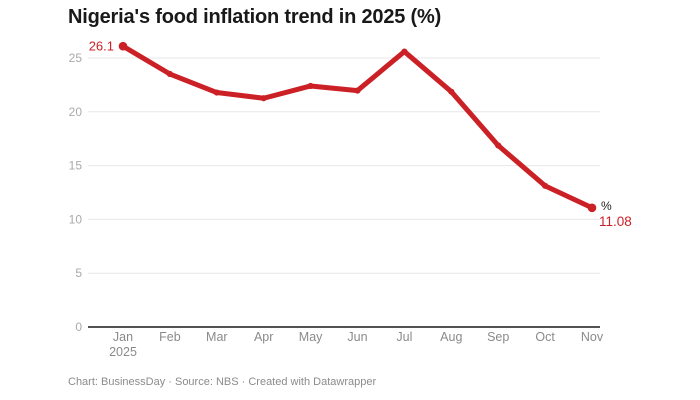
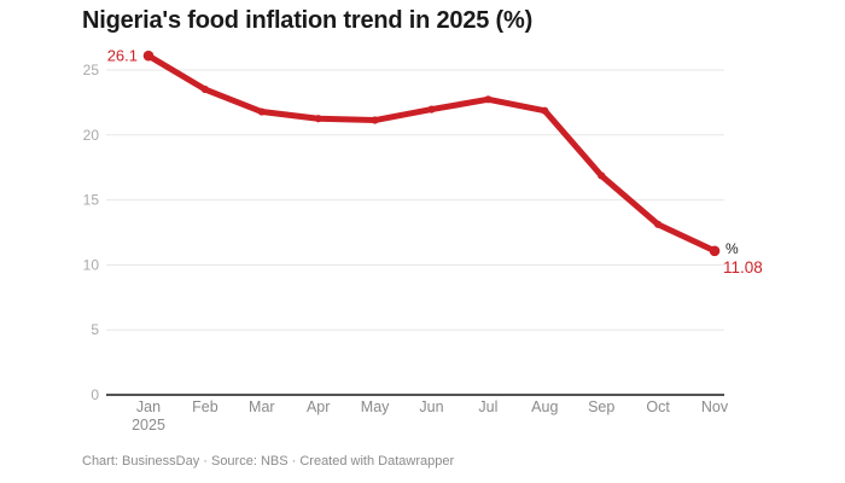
May: 22.4 -> 21.1
Jul: 25.6 -> 22.7
